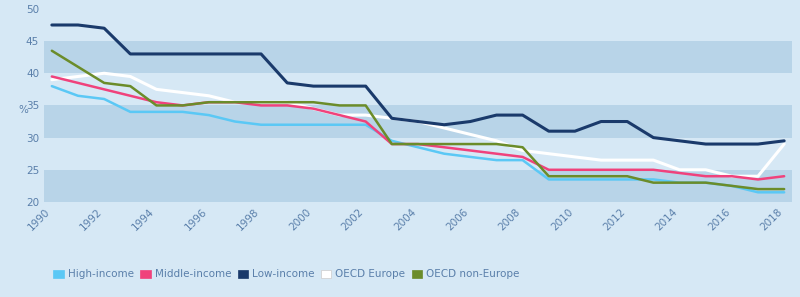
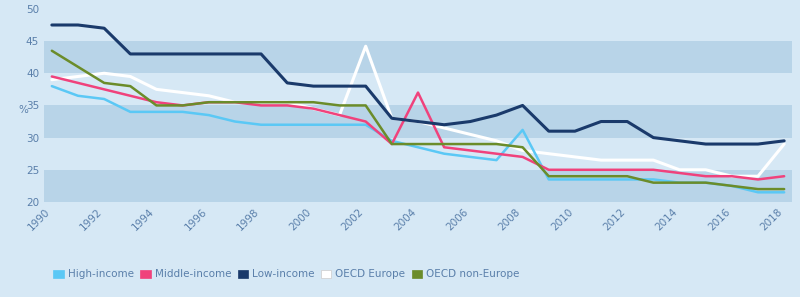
OECD Europe/2002: 33.5 -> 44.2
Middle-income/2004: 29.0 -> 37.0
High-income/2008: 26.5 -> 31.2
Low-income/2008: 33.5 -> 35.0
